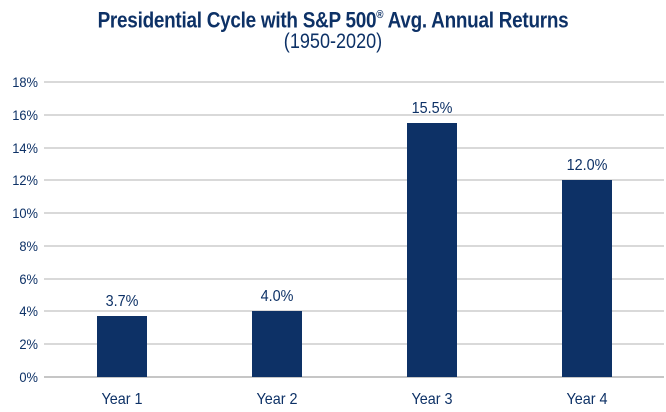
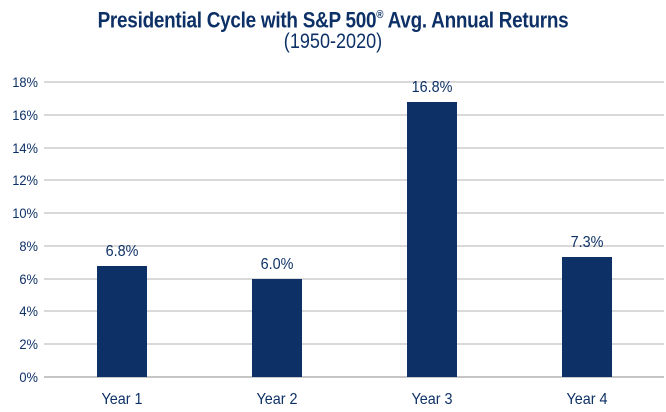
Year 1: 3.7% -> 6.8%
Year 2: 4.0% -> 6.0%
Year 3: 15.5% -> 16.8%
Year 4: 12.0% -> 7.3%
